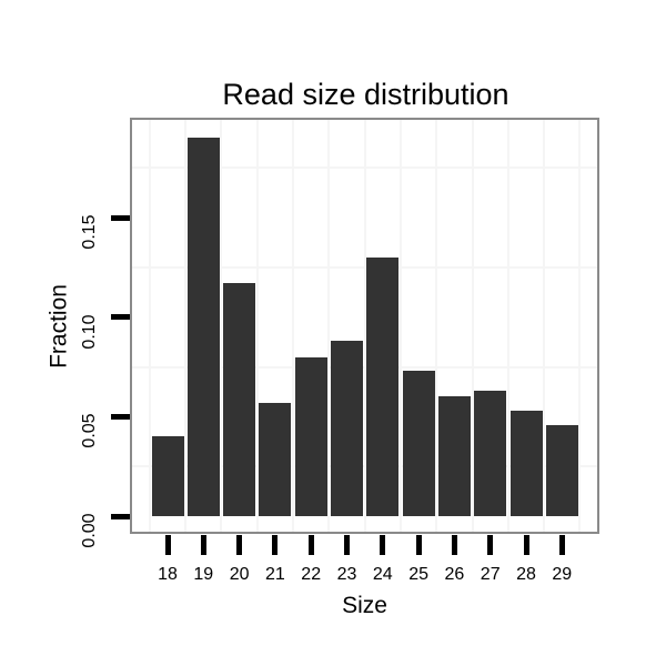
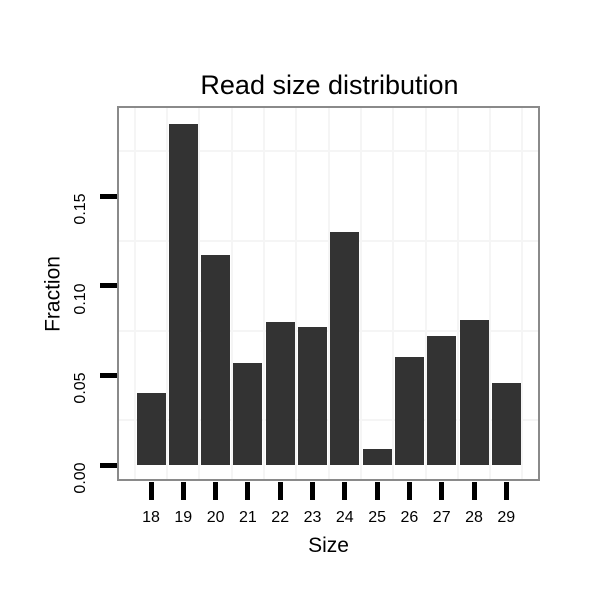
23: 0.088 -> 0.077
25: 0.073 -> 0.009
27: 0.063 -> 0.072
28: 0.053 -> 0.081
